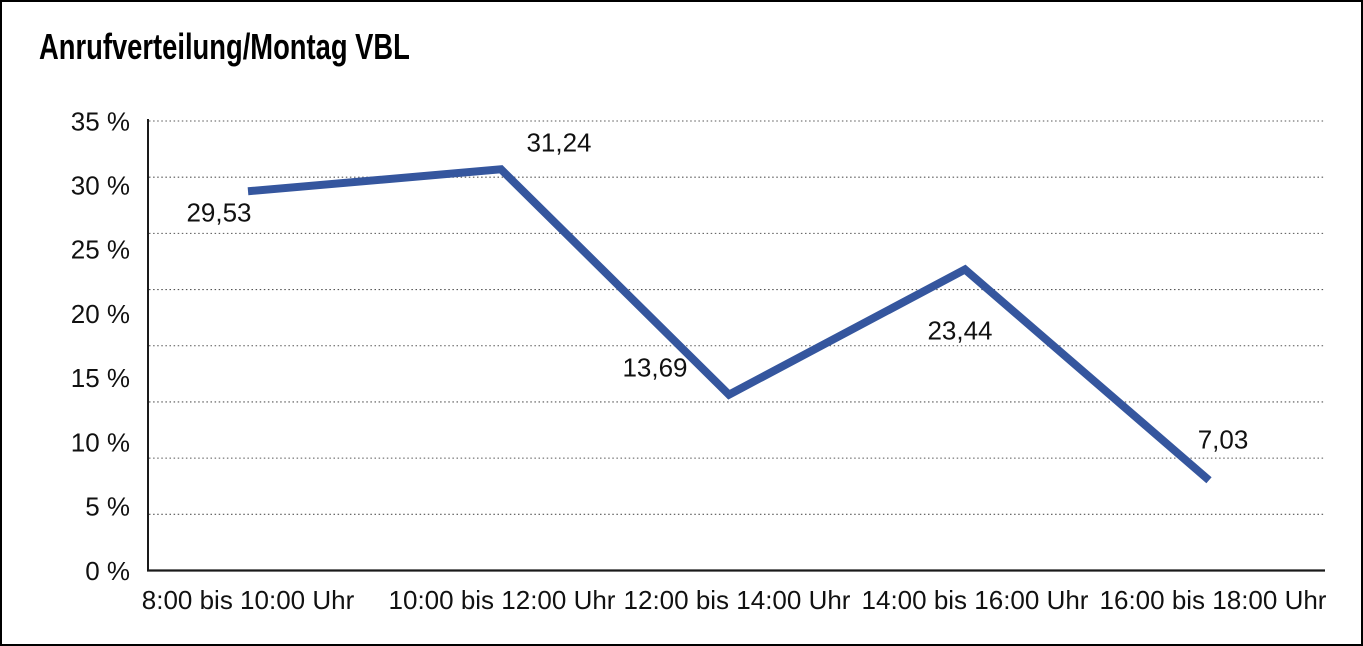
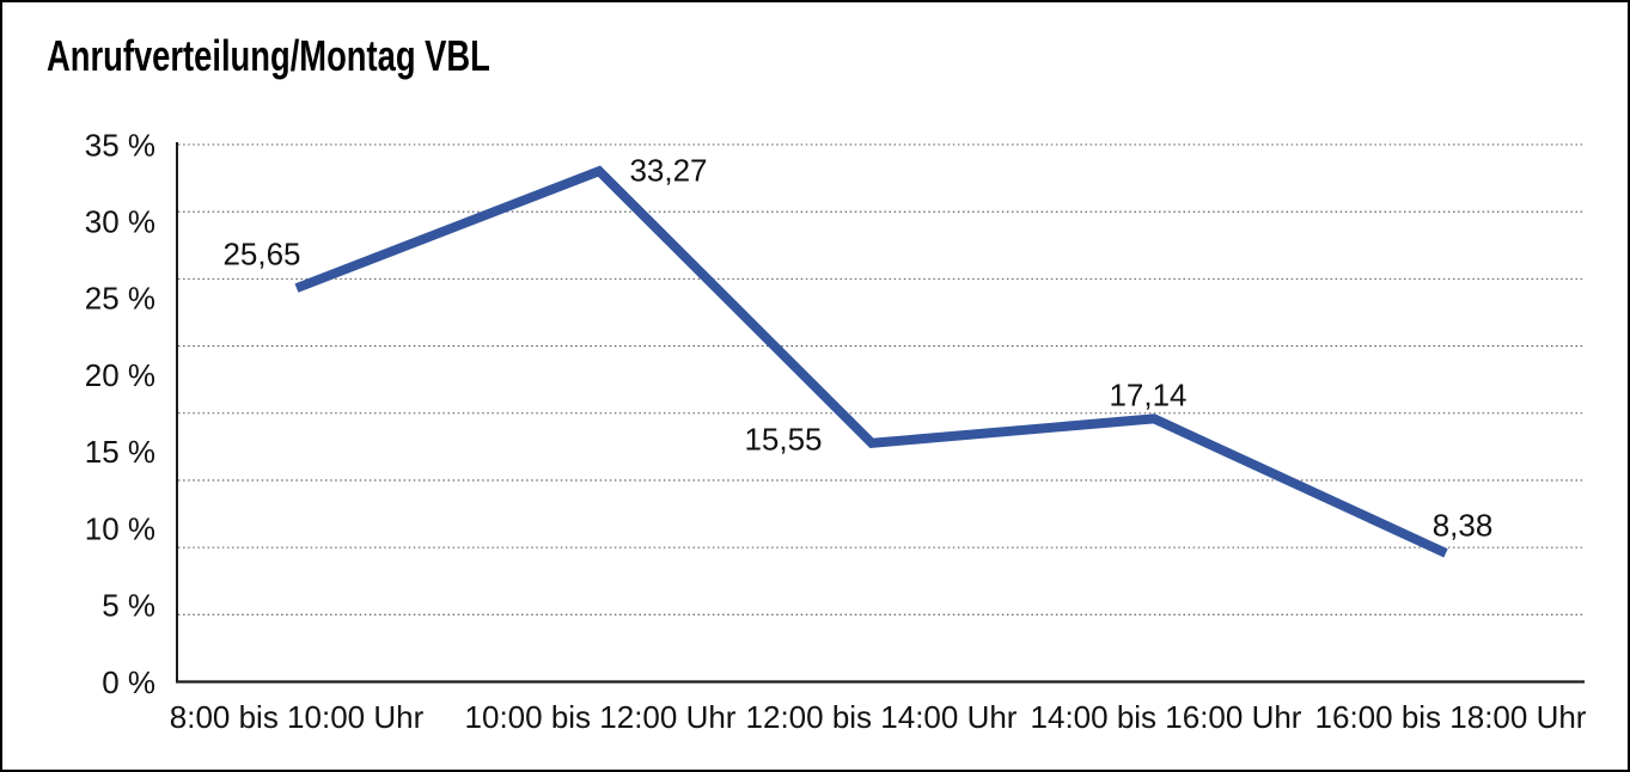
8:00 bis 10:00 Uhr: 29,53 -> 25,65
10:00 bis 12:00 Uhr: 31,24 -> 33,27
12:00 bis 14:00 Uhr: 13,69 -> 15,55
14:00 bis 16:00 Uhr: 23,44 -> 17,14
16:00 bis 18:00 Uhr: 7,03 -> 8,38
